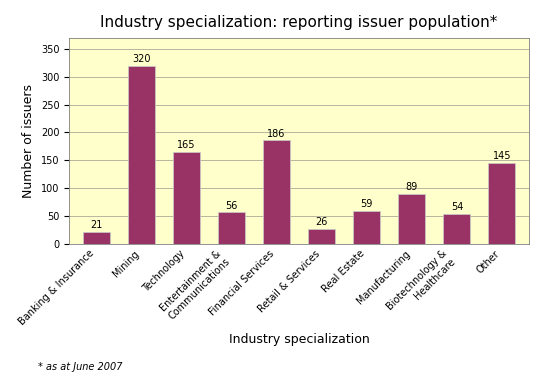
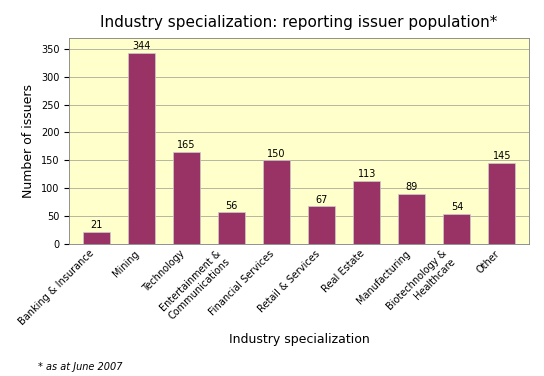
Mining: 320 -> 344
Financial Services: 186 -> 150
Retail & Services: 26 -> 67
Real Estate: 59 -> 113
